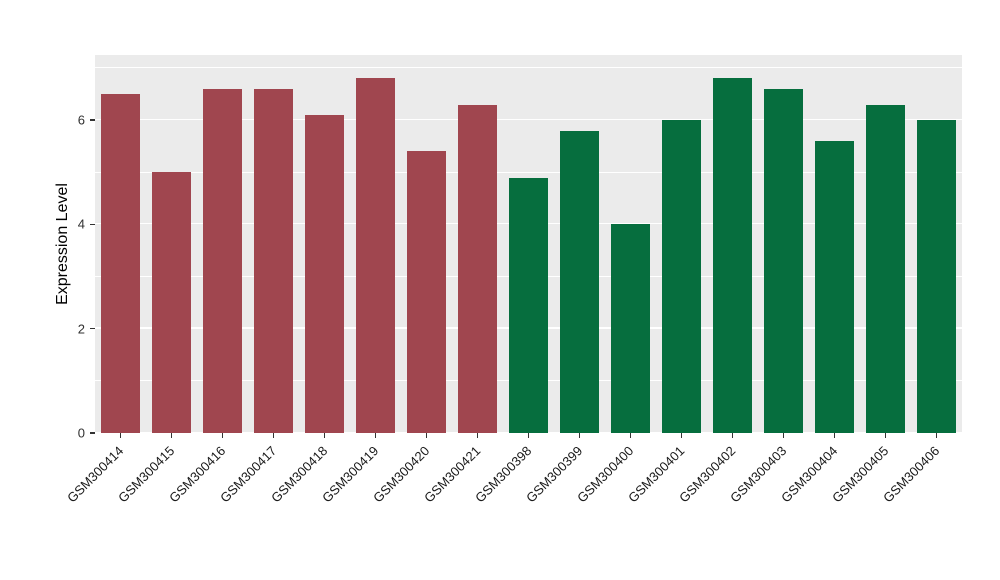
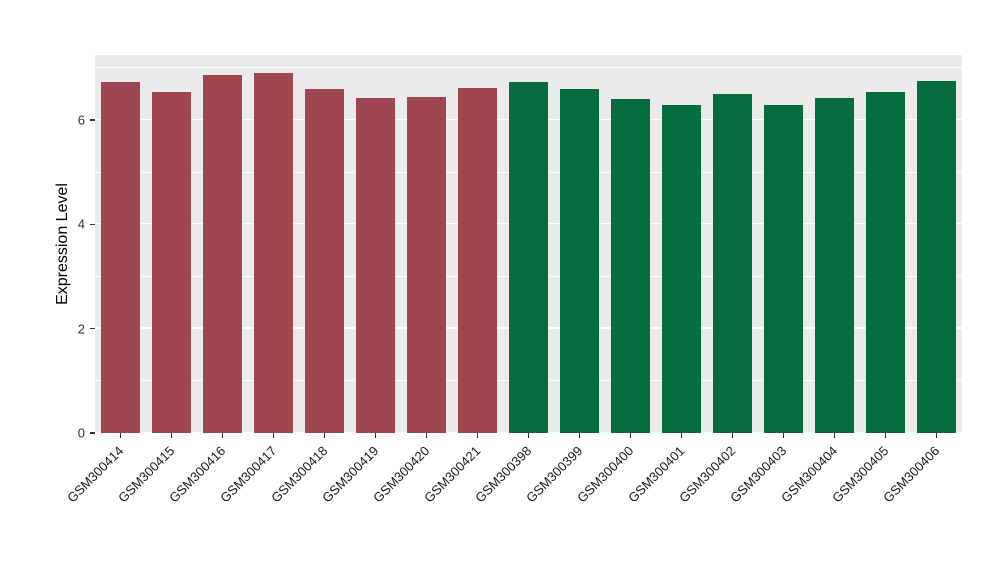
GSM300414: 6.5 -> 6.7
GSM300415: 5.0 -> 6.5
GSM300416: 6.6 -> 6.9
GSM300417: 6.6 -> 6.9
GSM300418: 6.1 -> 6.6
GSM300419: 6.8 -> 6.4
GSM300420: 5.4 -> 6.5
GSM300421: 6.3 -> 6.6
GSM300398: 4.9 -> 6.7
GSM300399: 5.8 -> 6.6
GSM300400: 4.0 -> 6.4
GSM300401: 6.0 -> 6.3
GSM300402: 6.8 -> 6.5
GSM300403: 6.6 -> 6.3
GSM300404: 5.6 -> 6.4
GSM300405: 6.3 -> 6.5
GSM300406: 6.0 -> 6.8
